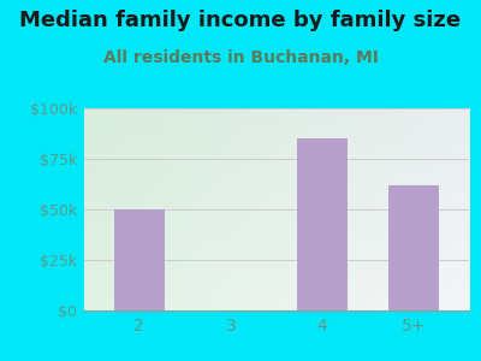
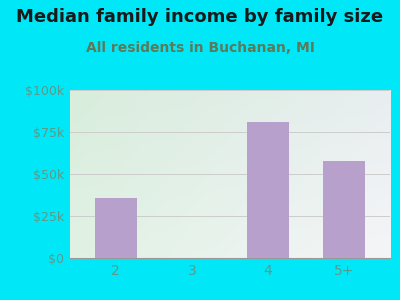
2: $50k -> $36k
4: $85k -> $81k
5+: $62k -> $58k
